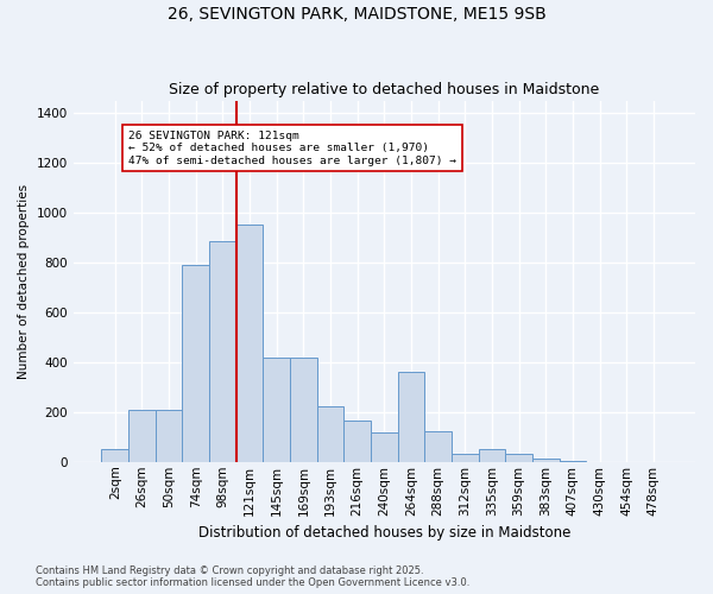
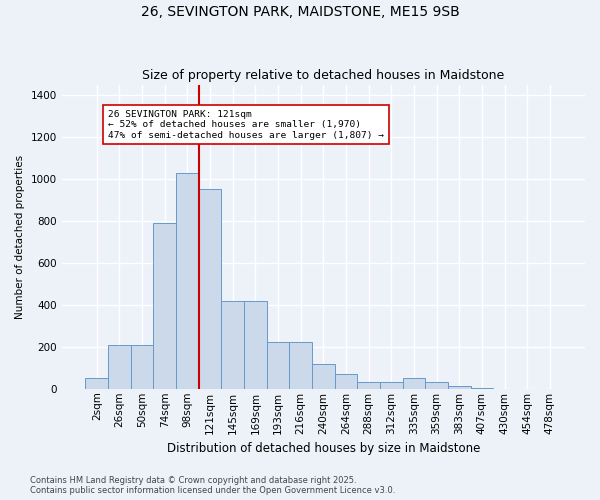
98sqm: 885 -> 1030
216sqm: 165 -> 225
264sqm: 360 -> 70
288sqm: 125 -> 30
